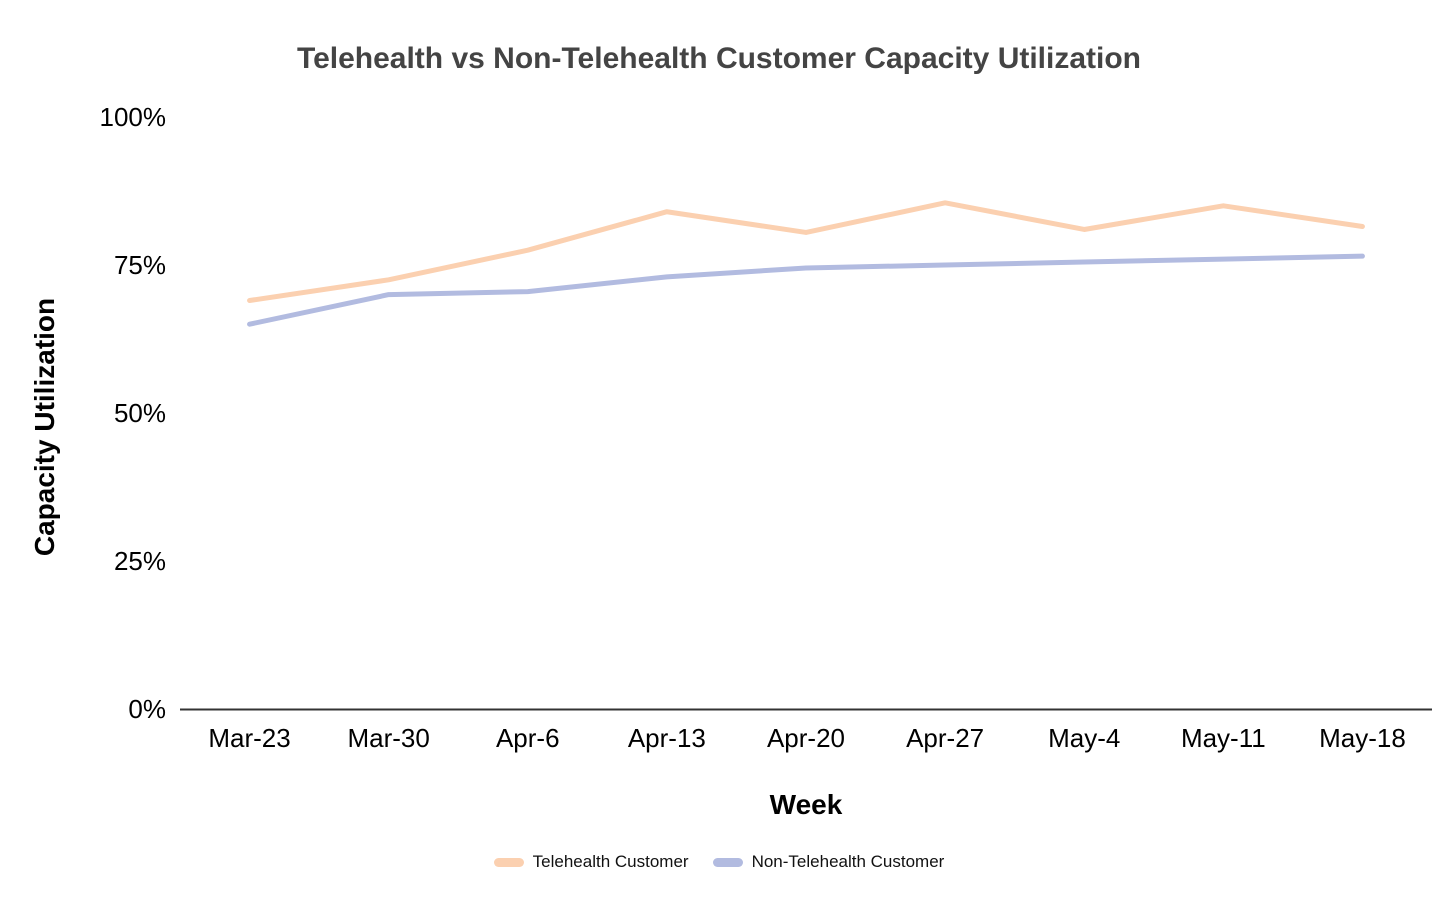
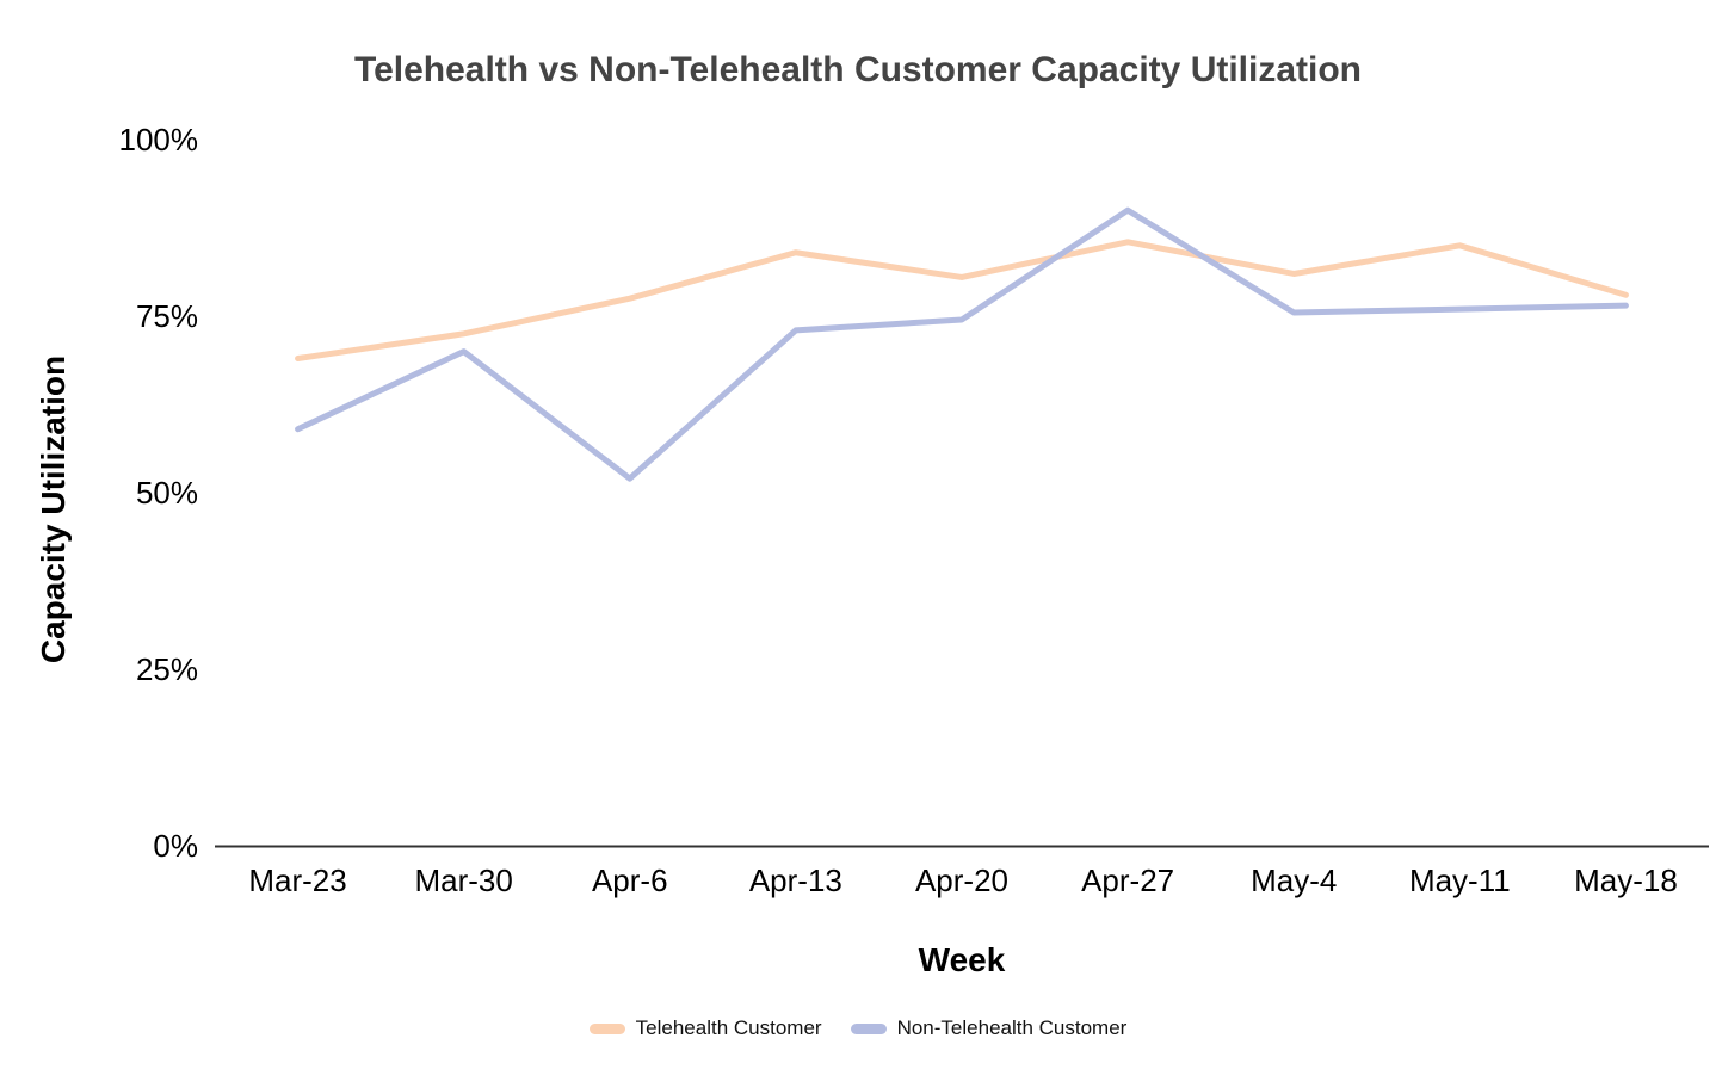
Non-Telehealth Customer/Mar-23: 65% -> 59%
Non-Telehealth Customer/Apr-6: 70% -> 52%
Non-Telehealth Customer/Apr-27: 75% -> 90%
Telehealth Customer/May-18: 82% -> 78%
